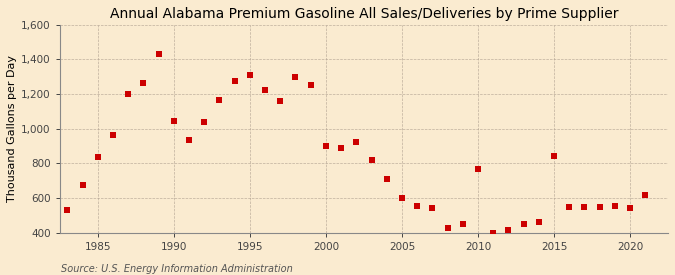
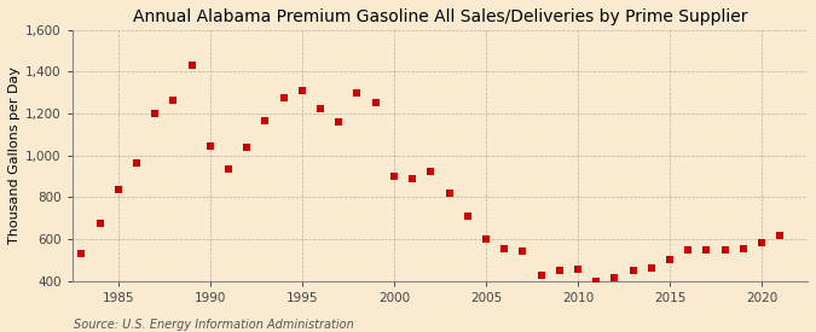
2010: 770 -> 460
2015: 840 -> 500
2020: 540 -> 580
